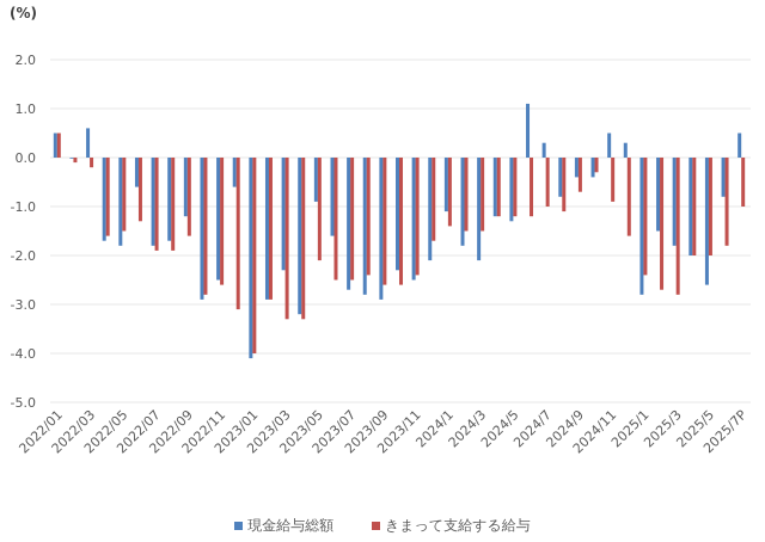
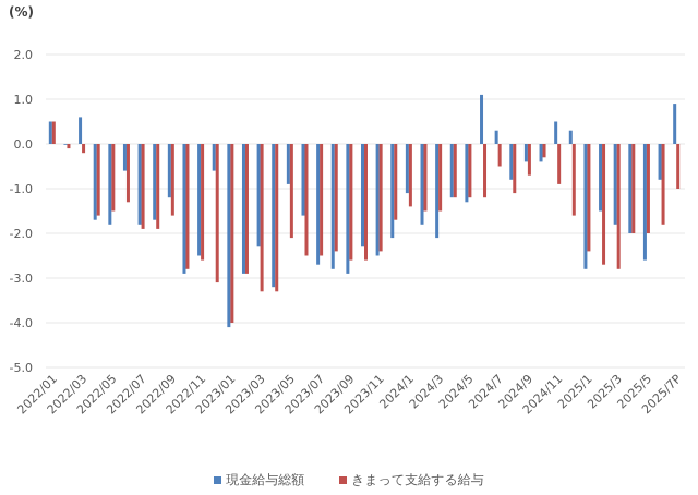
きまって支給する給与/2024/7: -1.0 -> -0.5
現金給与総額/2025/7P: 0.5 -> 0.9
